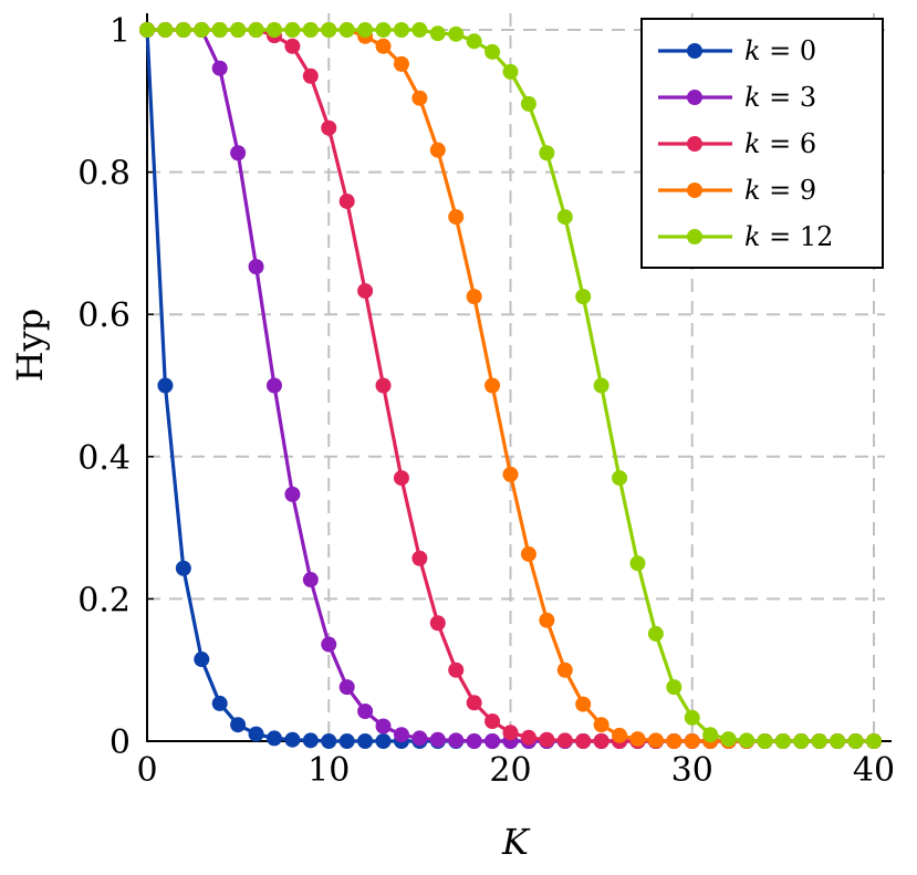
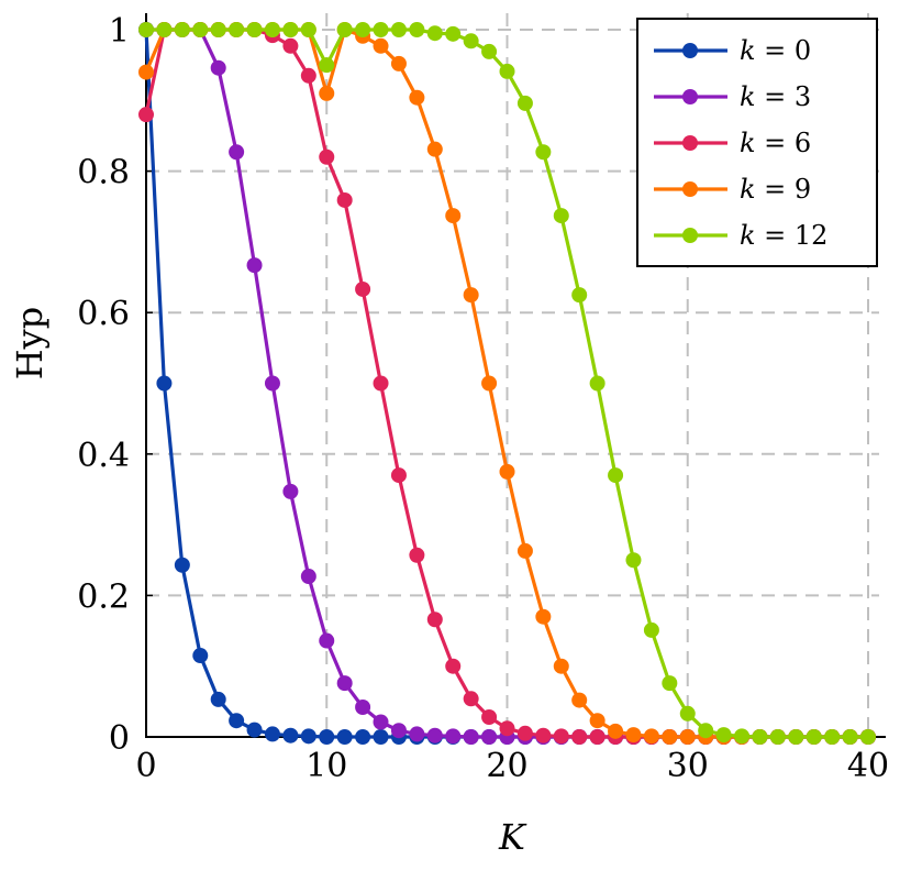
k = 6/0: 1.00 -> 0.88
k = 9/0: 1.00 -> 0.94
k = 6/10: 0.86 -> 0.82
k = 9/10: 1.00 -> 0.91
k = 12/10: 1.00 -> 0.95
